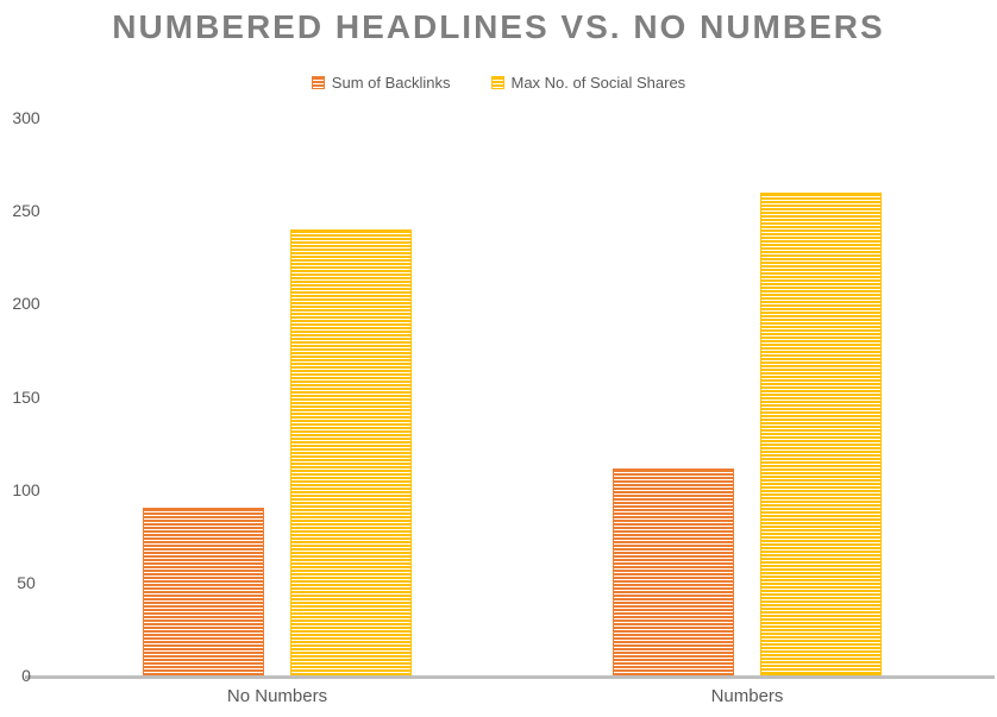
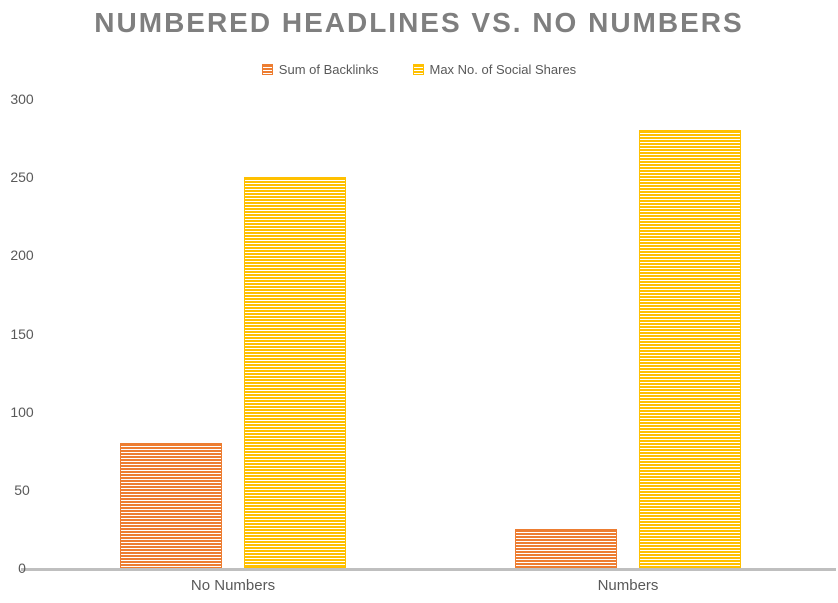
Sum of Backlinks/No Numbers: 90 -> 80
Max No. of Social Shares/No Numbers: 240 -> 250
Sum of Backlinks/Numbers: 111 -> 25
Max No. of Social Shares/Numbers: 260 -> 280
